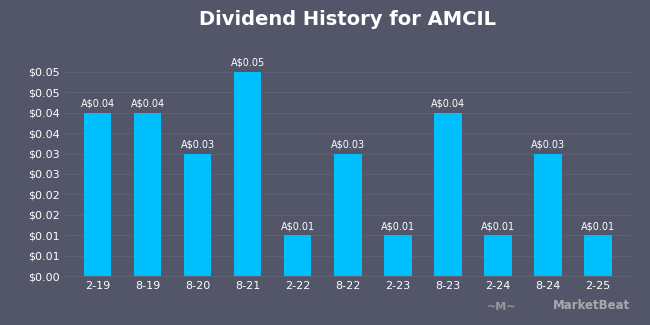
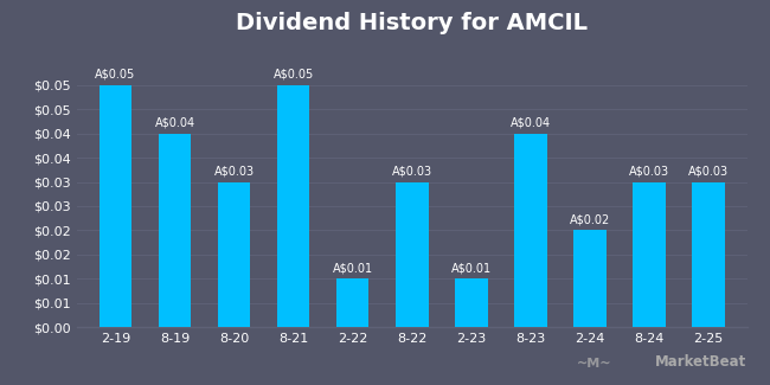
2-19: A$0.04 -> A$0.05
2-24: A$0.01 -> A$0.02
2-25: A$0.01 -> A$0.03
